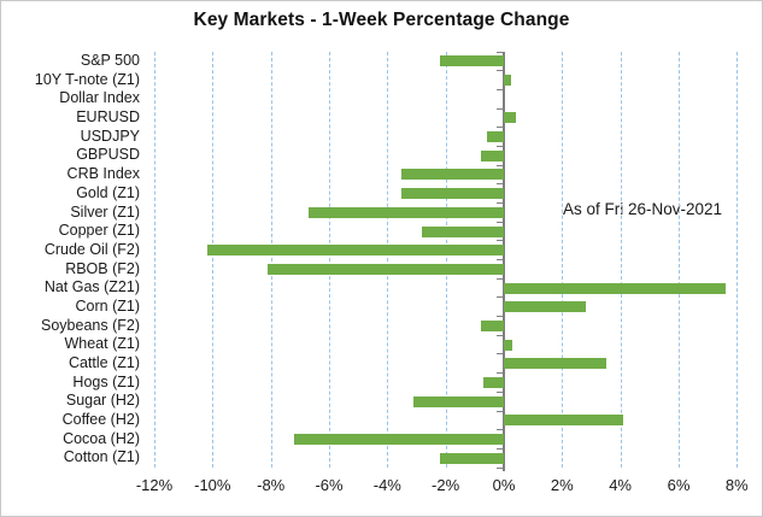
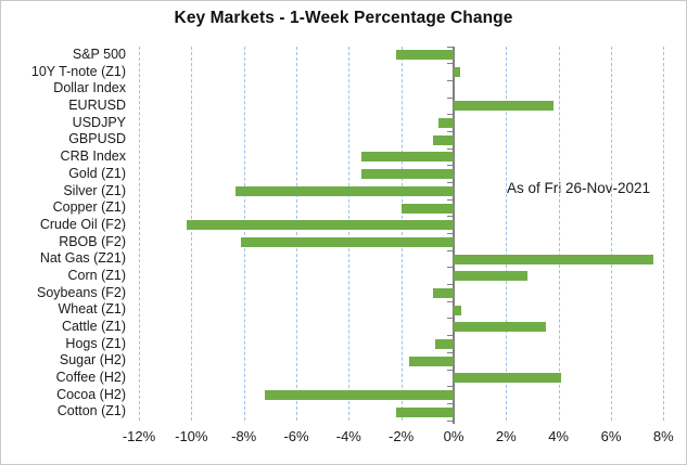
EURUSD: 0.4% -> 3.8%
Silver (Z1): -6.7% -> -8.3%
Copper (Z1): -2.8% -> -2.0%
Sugar (H2): -3.1% -> -1.7%
